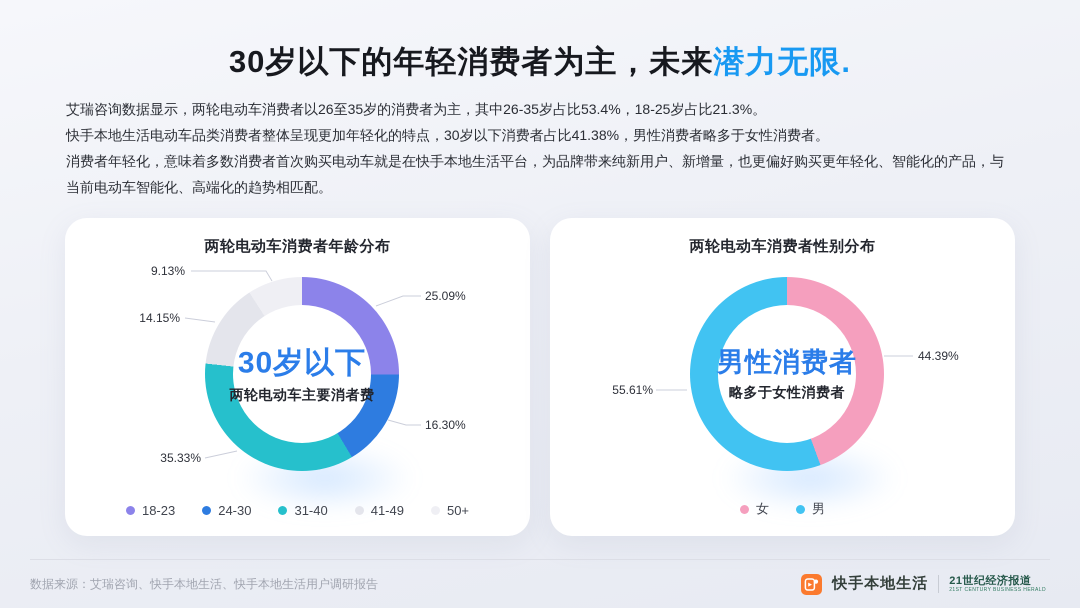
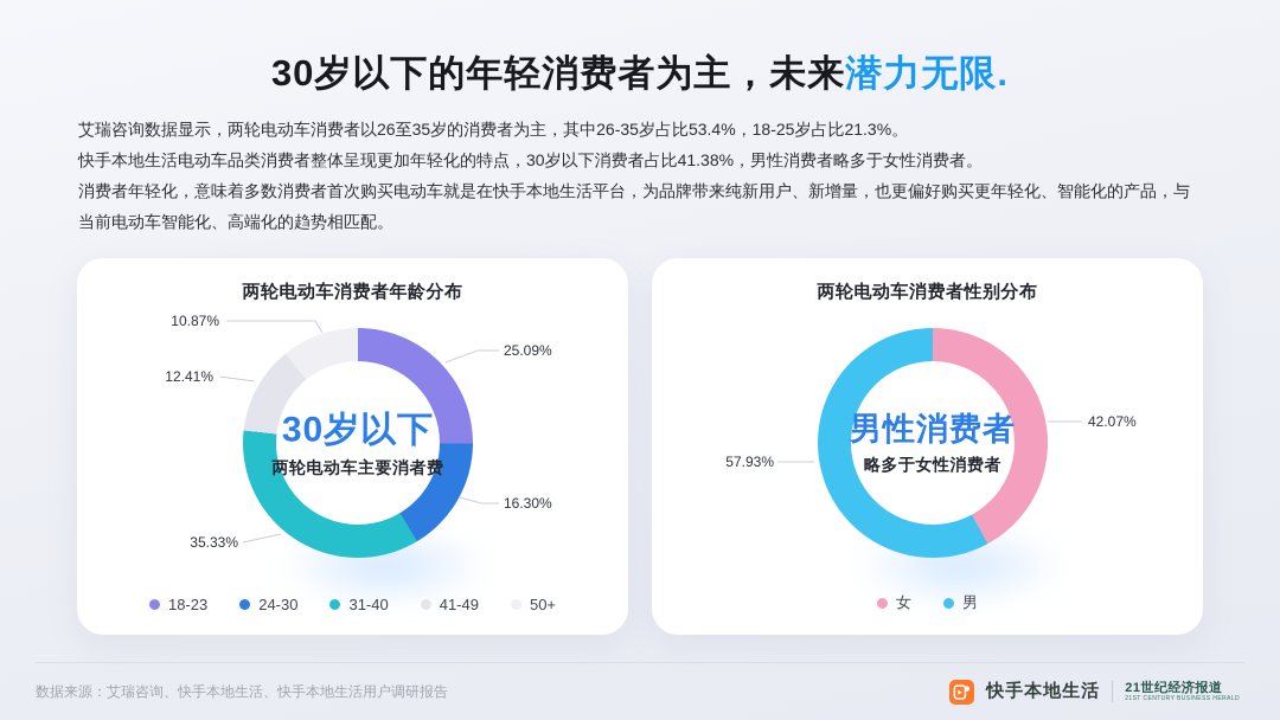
两轮电动车消费者年龄分布/41-49: 14.15% -> 12.41%
两轮电动车消费者年龄分布/50+: 9.13% -> 10.87%
两轮电动车消费者性别分布/女: 44.39% -> 42.07%
两轮电动车消费者性别分布/男: 55.61% -> 57.93%
